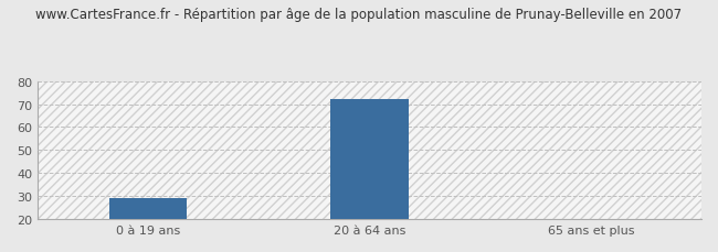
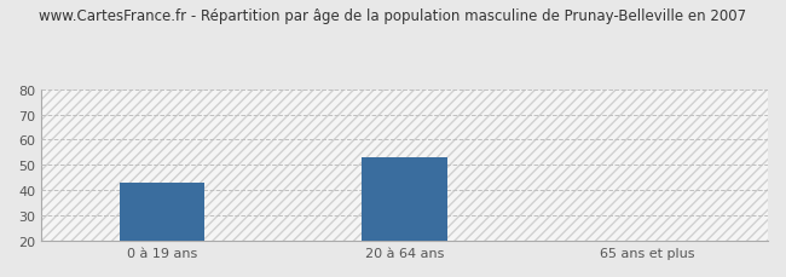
0 à 19 ans: 29 -> 43
20 à 64 ans: 72 -> 53
